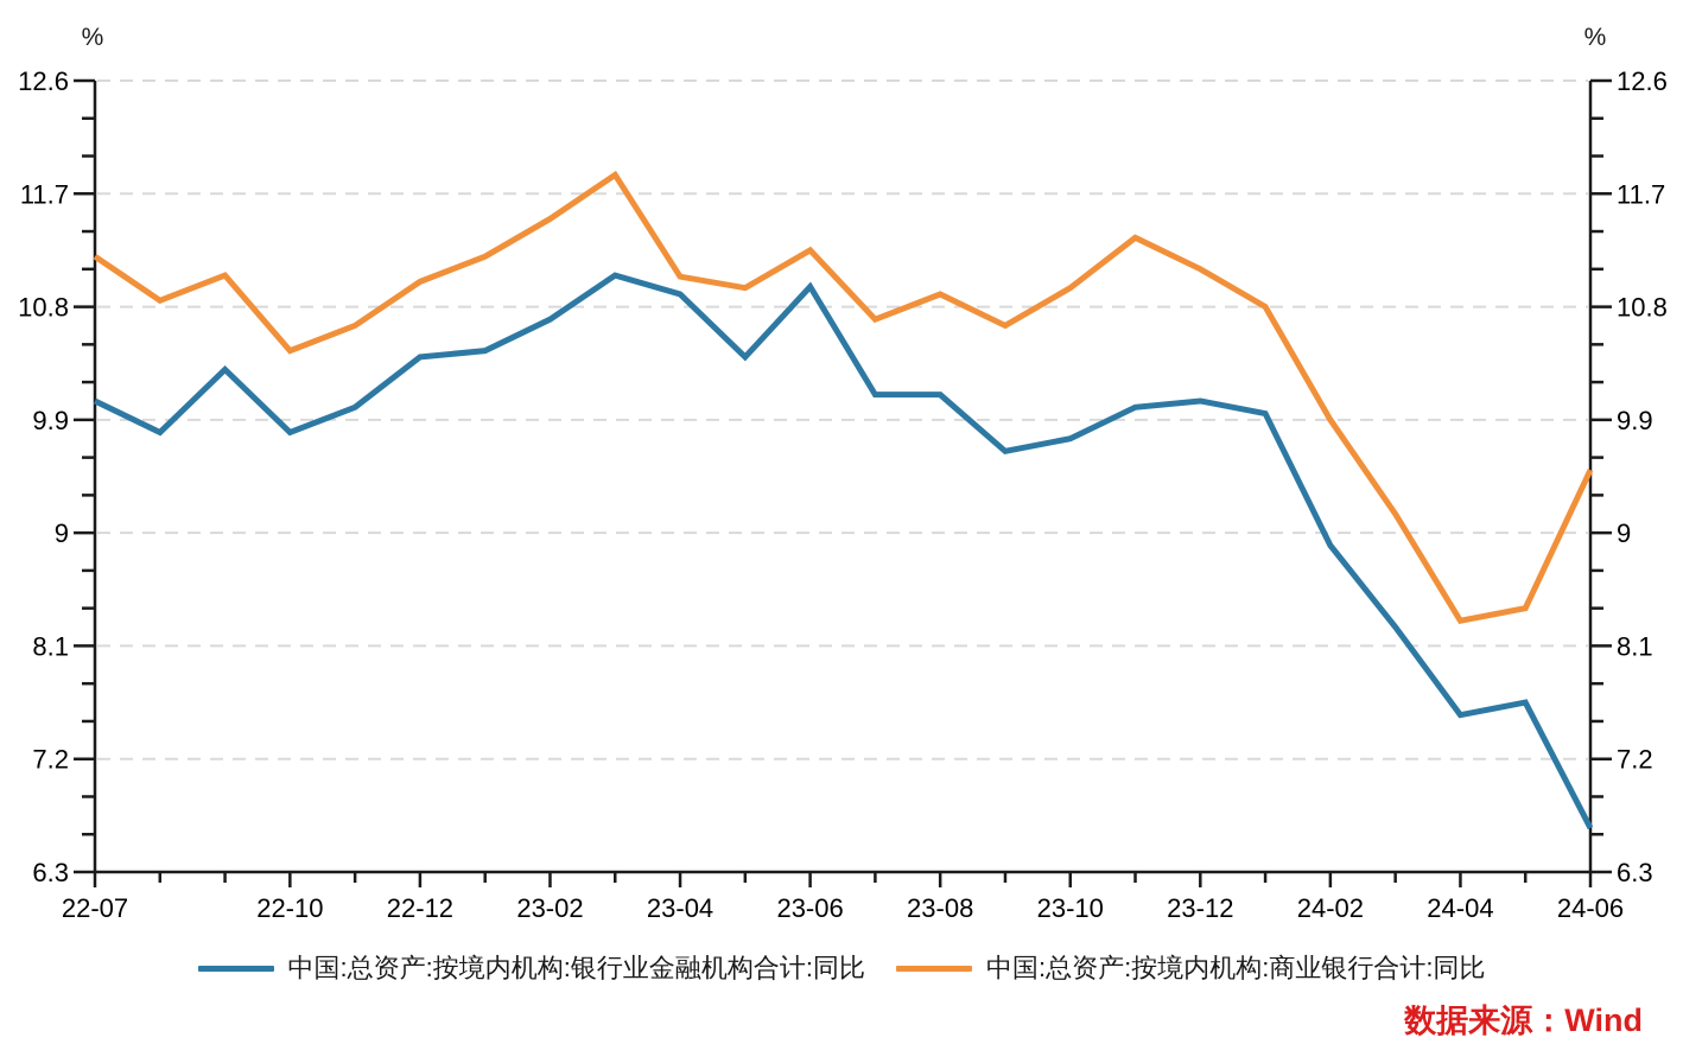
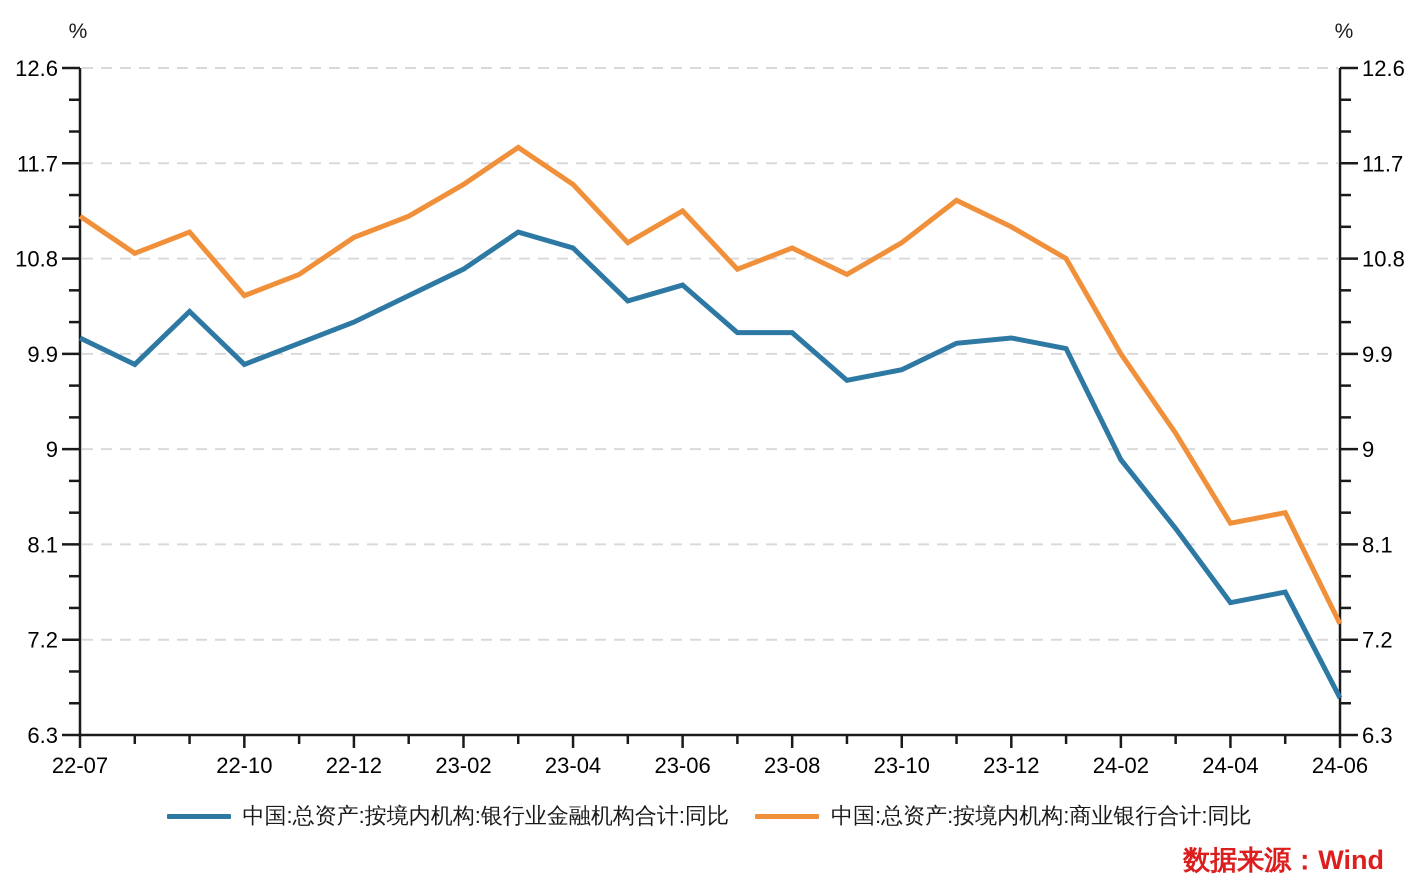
中国:总资产:按境内机构:银行业金融机构合计:同比/22-12: 10.40 -> 10.20
中国:总资产:按境内机构:商业银行合计:同比/23-04: 11.04 -> 11.50
中国:总资产:按境内机构:银行业金融机构合计:同比/23-06: 10.96 -> 10.55
中国:总资产:按境内机构:商业银行合计:同比/24-06: 9.50 -> 7.35
